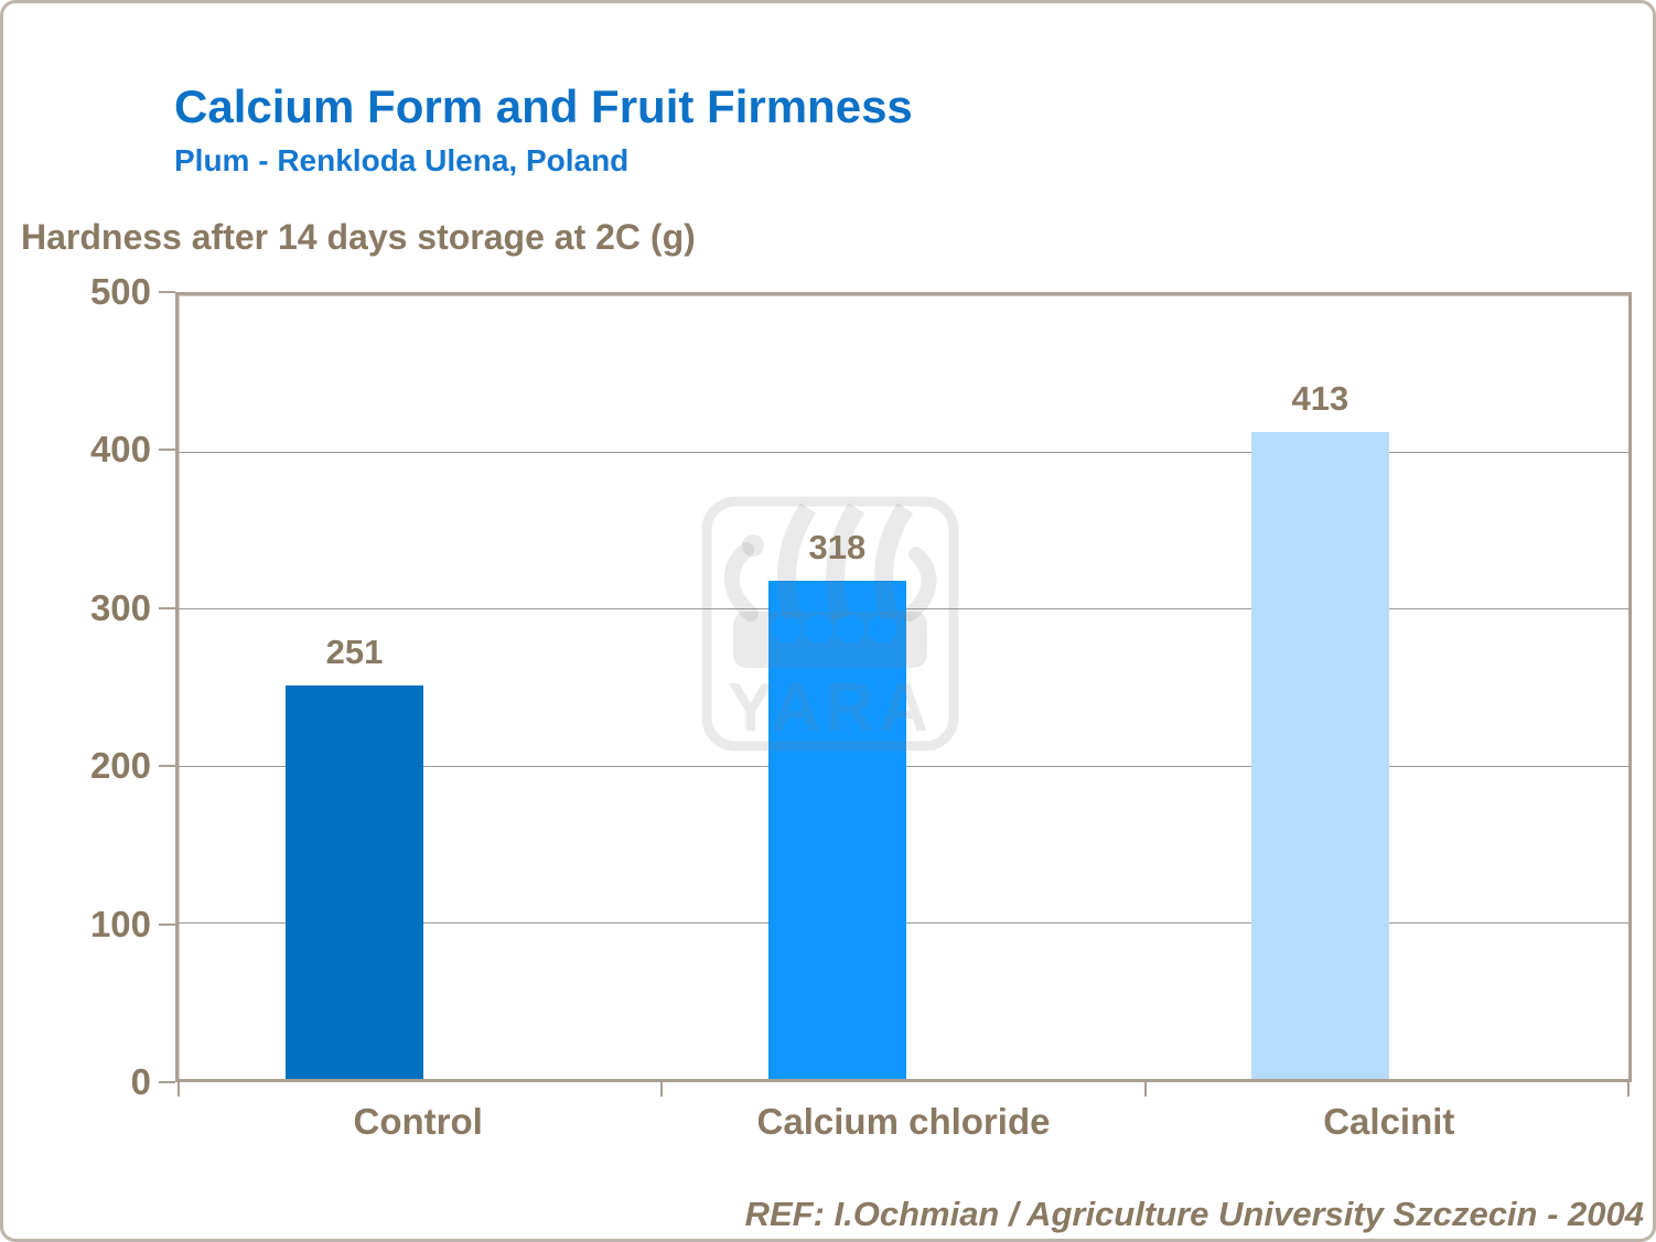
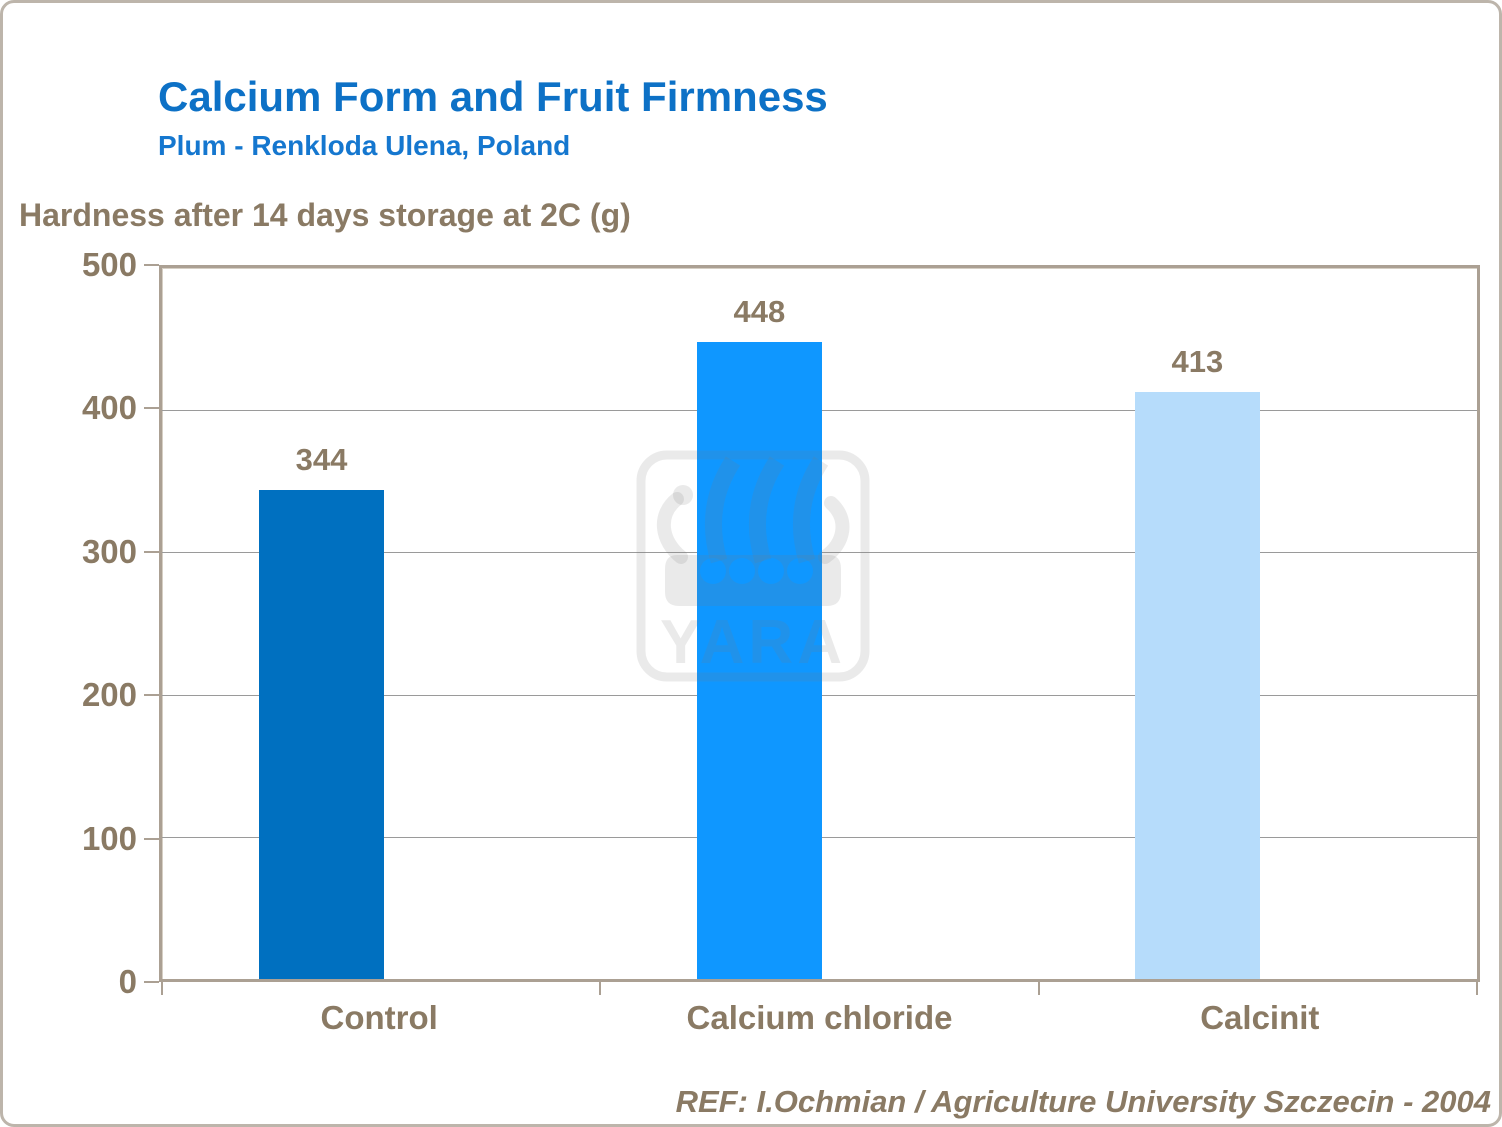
Control: 251 -> 344
Calcium chloride: 318 -> 448
